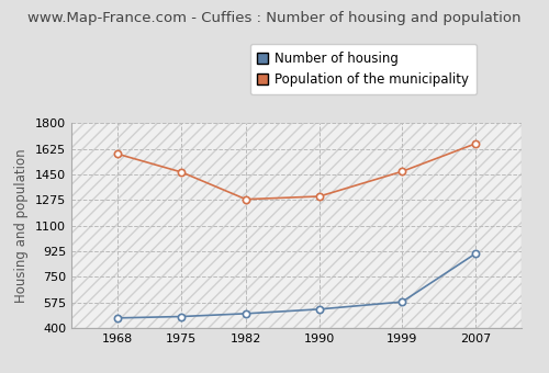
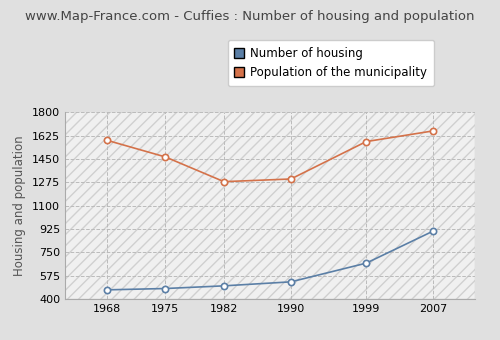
Number of housing/1999: 580 -> 670
Population of the municipality/1999: 1470 -> 1580
